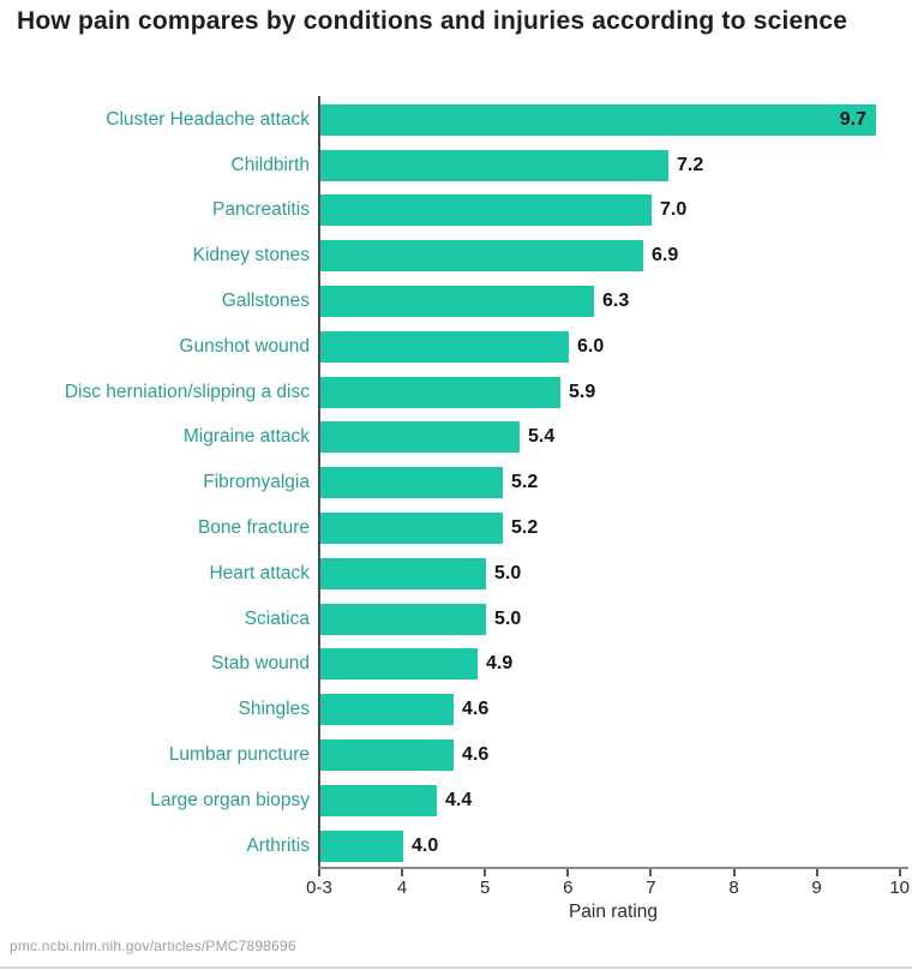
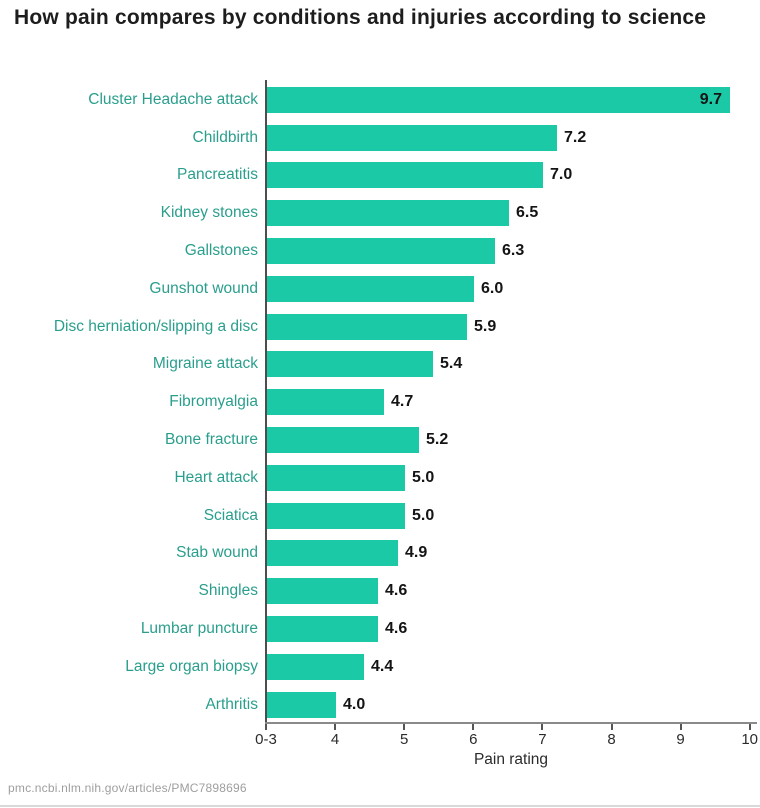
Kidney stones: 6.9 -> 6.5
Fibromyalgia: 5.2 -> 4.7
